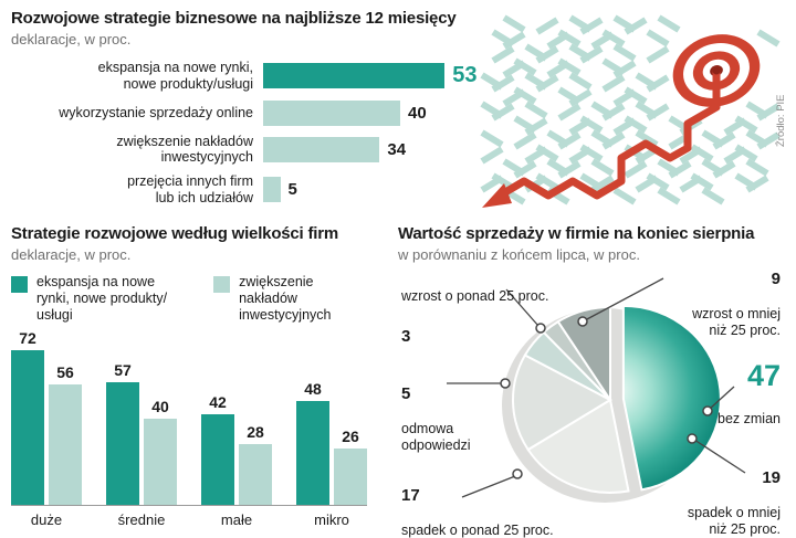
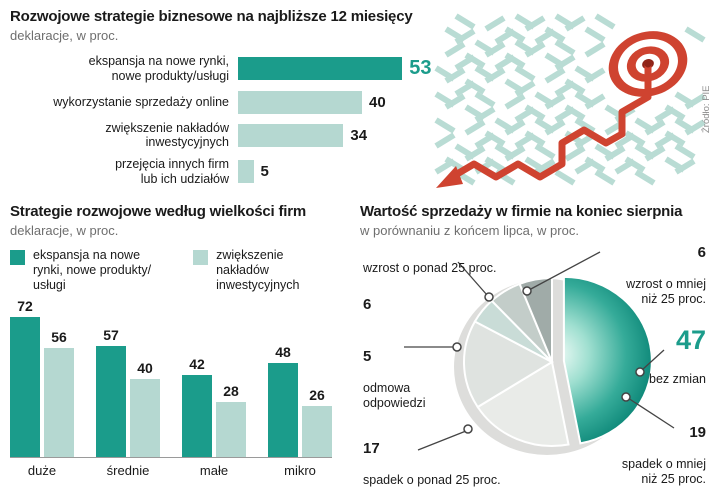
Wartość sprzedaży w firmie na koniec sierpnia/wzrost o ponad 25 proc.: 3 -> 6
Wartość sprzedaży w firmie na koniec sierpnia/wzrost o mniej niż 25 proc.: 9 -> 6
